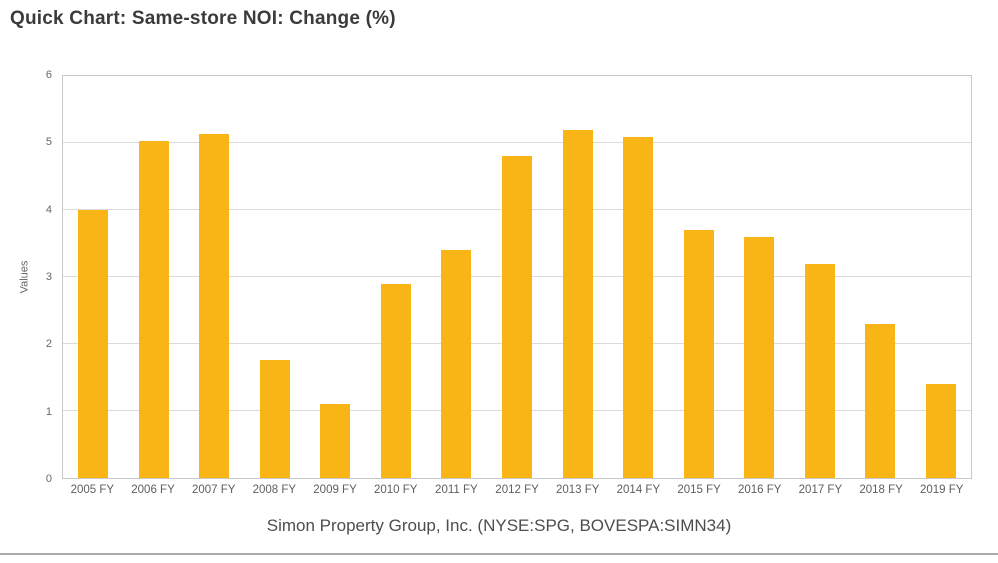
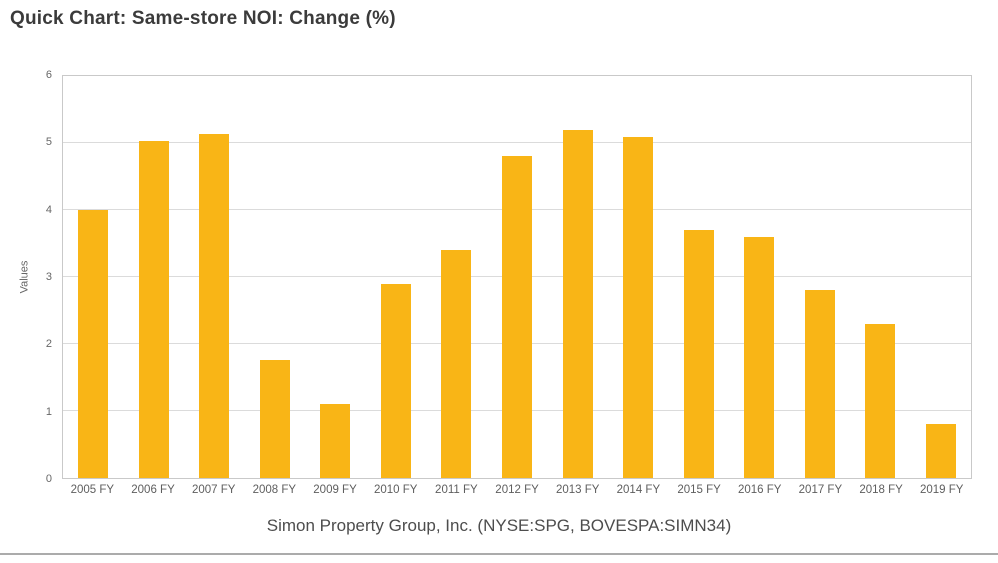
2017 FY: 3.2 -> 2.8
2019 FY: 1.4 -> 0.8
